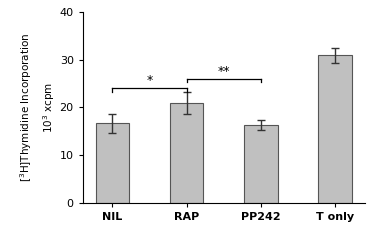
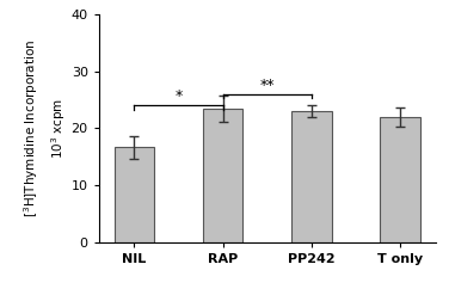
RAP: 21.0 -> 23.5
PP242: 16.3 -> 23.0
T only: 31.0 -> 22.0
